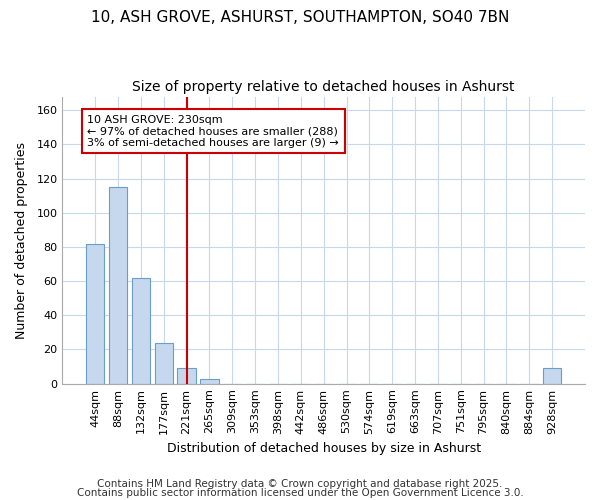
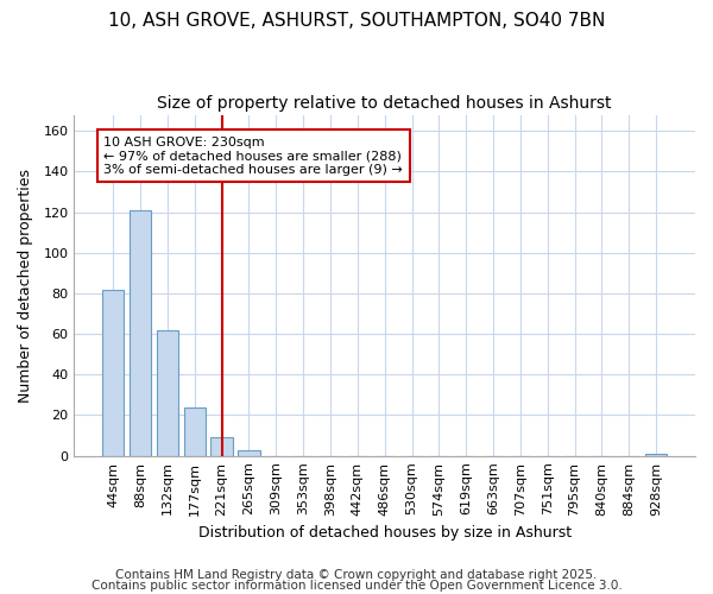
88sqm: 115 -> 121
928sqm: 9 -> 1
